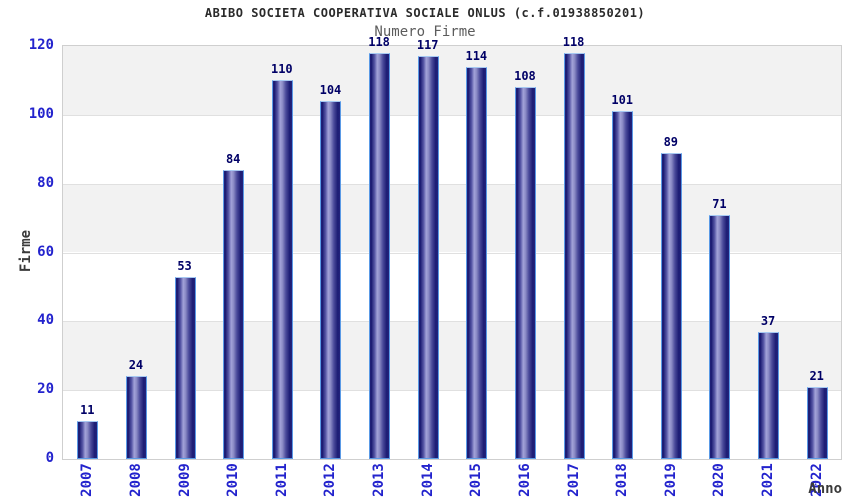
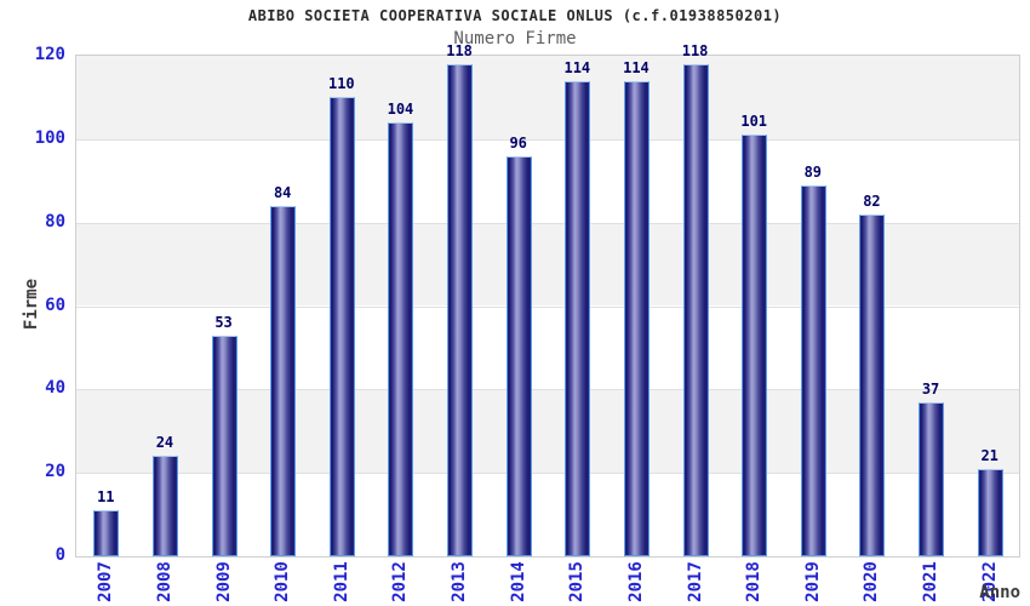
2014: 117 -> 96
2016: 108 -> 114
2020: 71 -> 82
